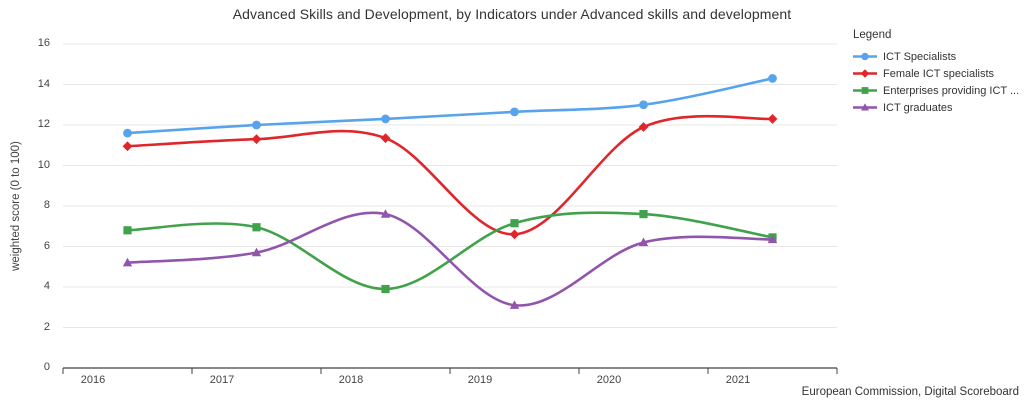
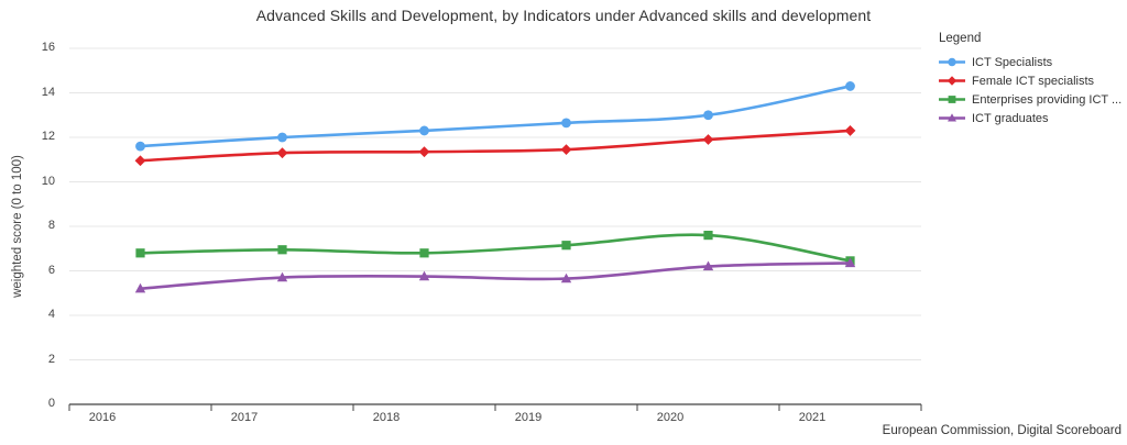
Enterprises providing ICT .../2018: 3.9 -> 6.8
ICT graduates/2018: 7.6 -> 5.8
Female ICT specialists/2019: 6.6 -> 11.4
ICT graduates/2019: 3.1 -> 5.7
